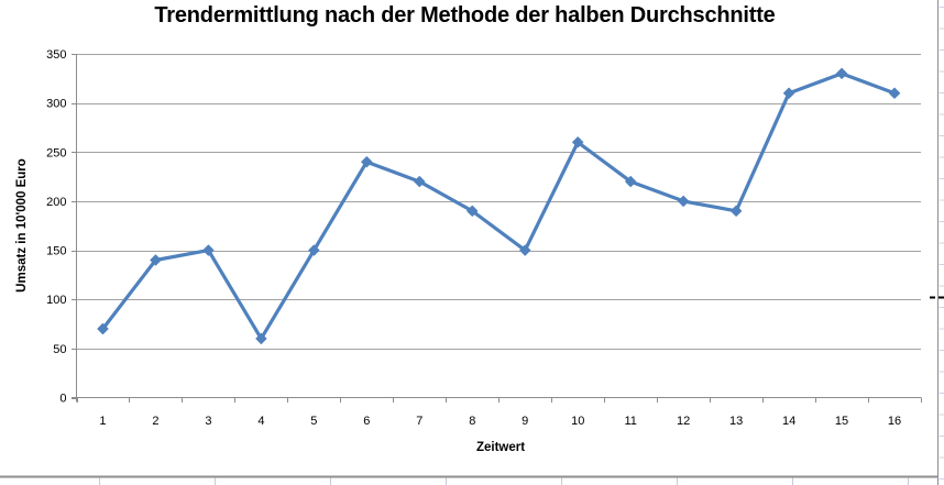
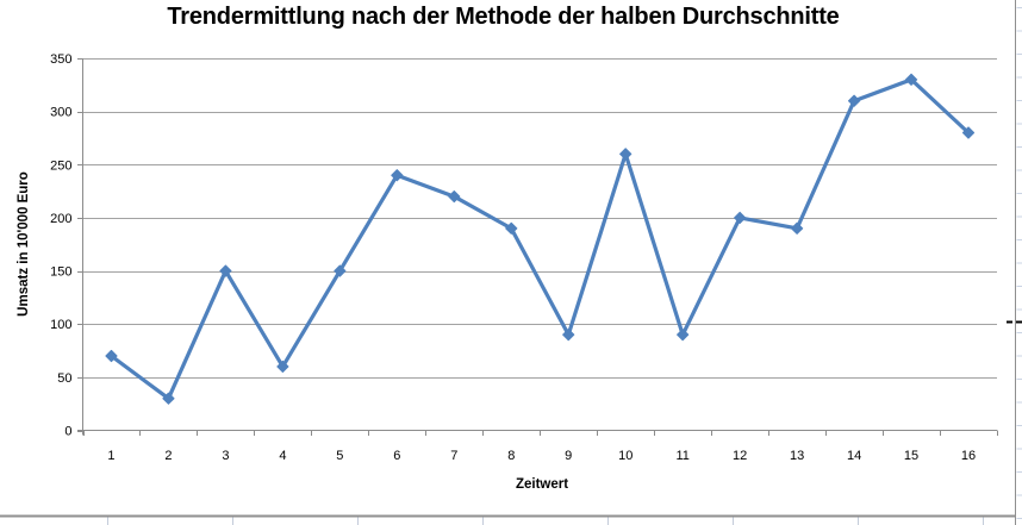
2: 140 -> 30
9: 150 -> 90
11: 220 -> 90
16: 310 -> 280
